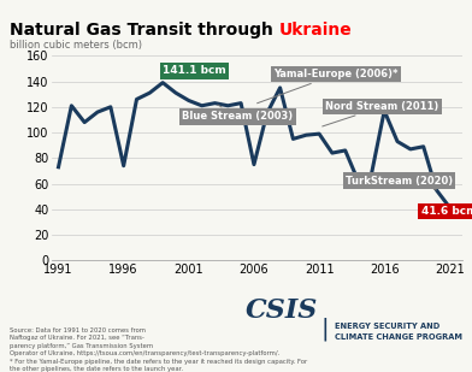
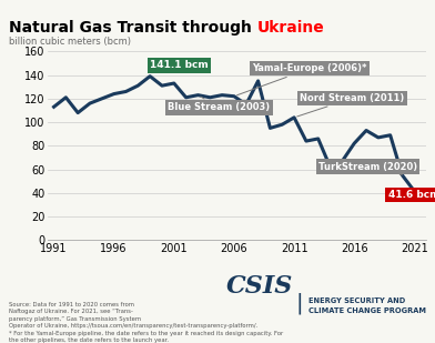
1991: 73 -> 113
1996: 74 -> 124
2001: 125 -> 133
2006: 75 -> 122
2011: 99 -> 104
2016: 117 -> 82
